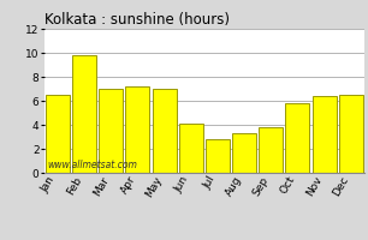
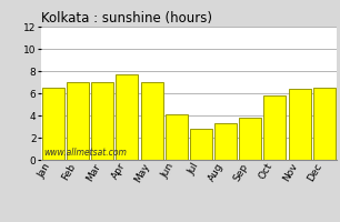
Feb: 9.8 -> 7.0
Apr: 7.2 -> 7.7
